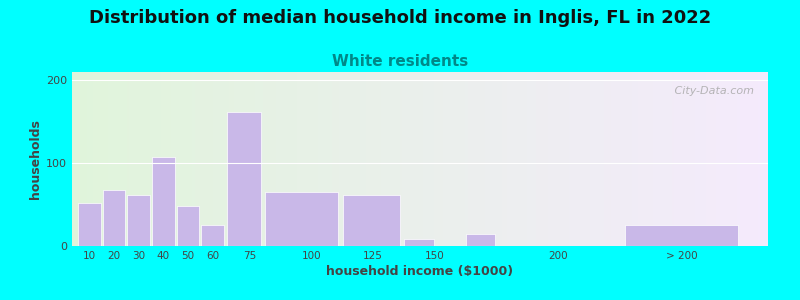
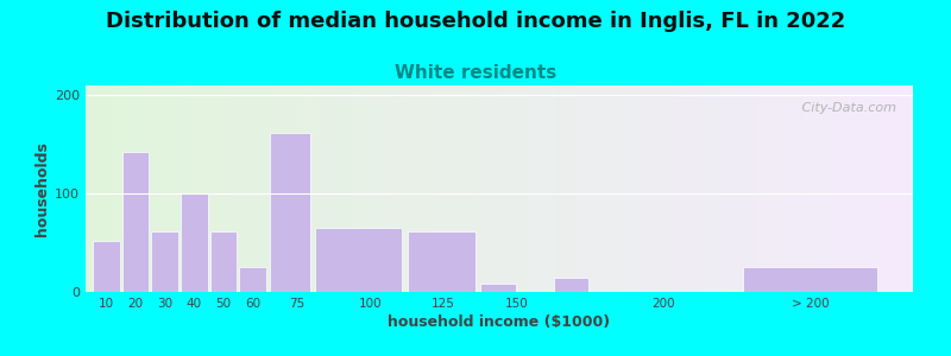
20: 68 -> 142
40: 107 -> 100
50: 48 -> 62
